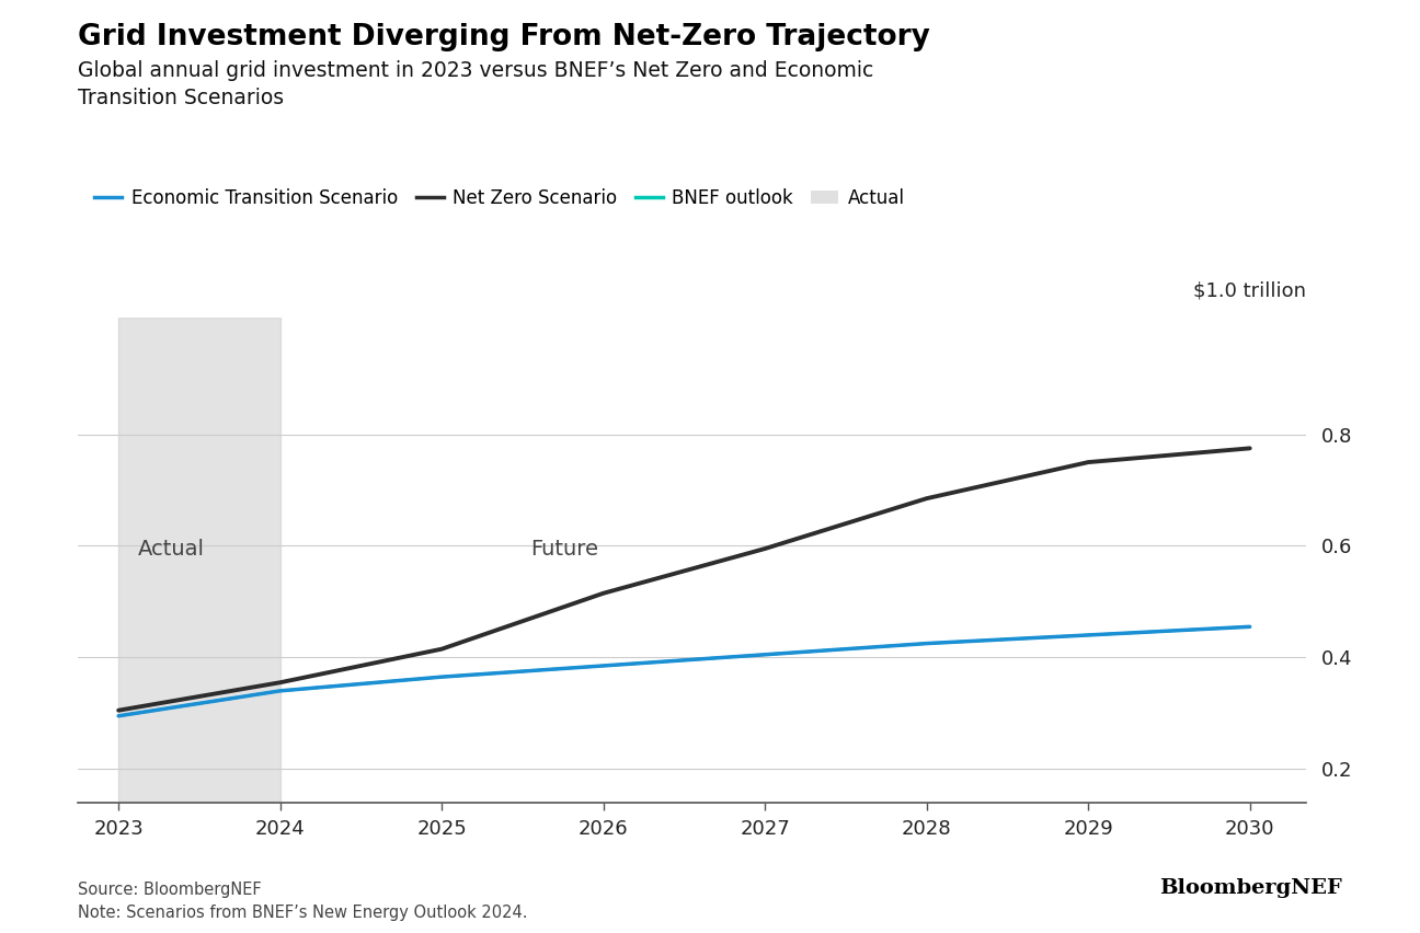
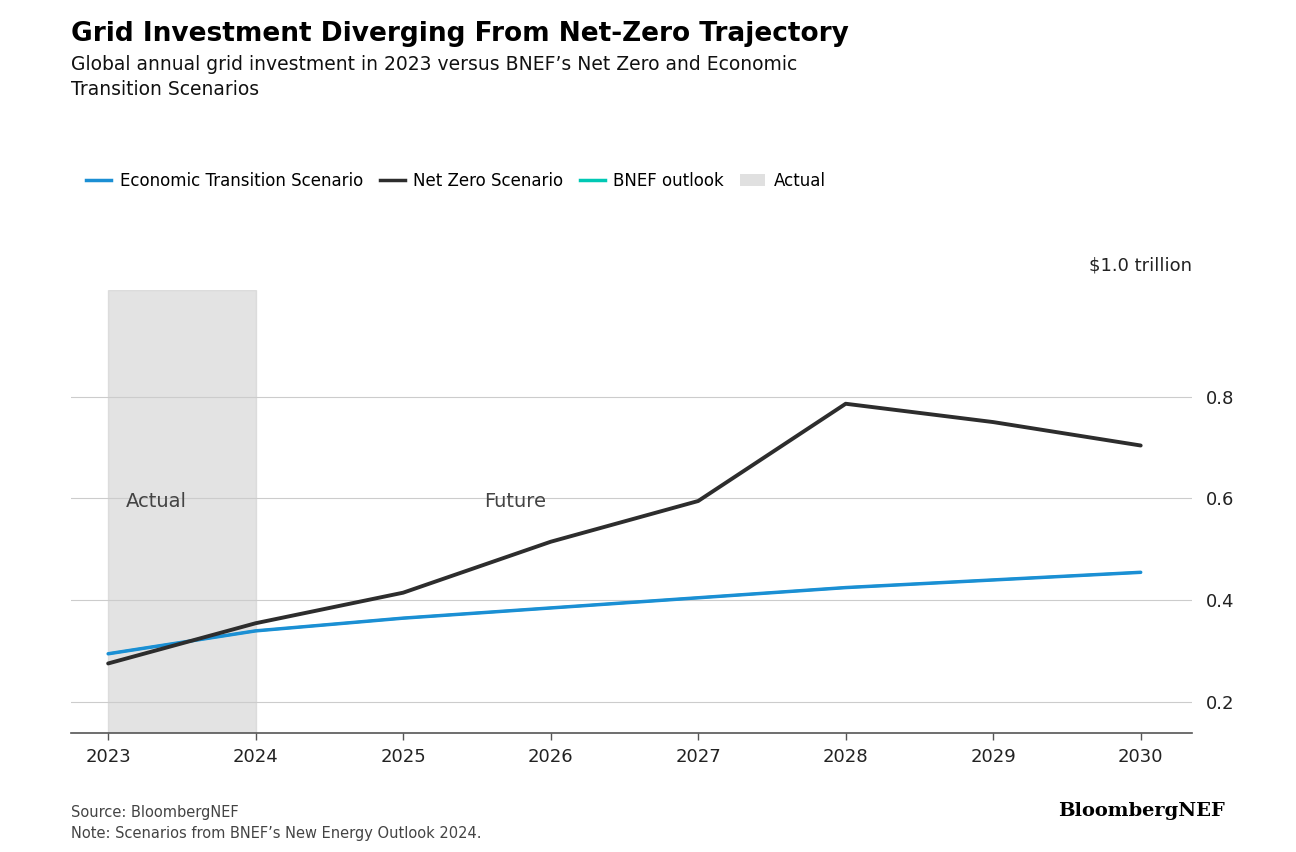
Net Zero Scenario/2023: 0.305 -> 0.276
Net Zero Scenario/2028: 0.685 -> 0.786
Net Zero Scenario/2030: 0.775 -> 0.704
